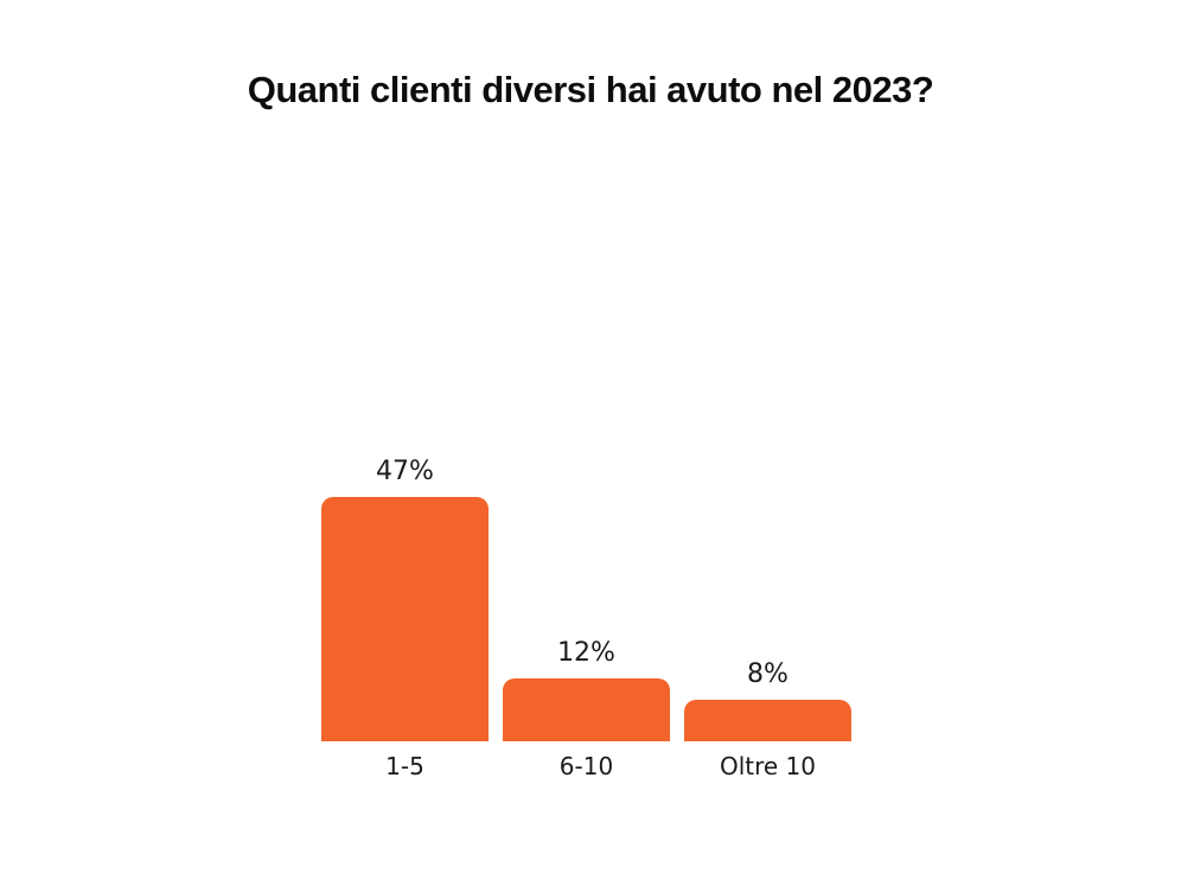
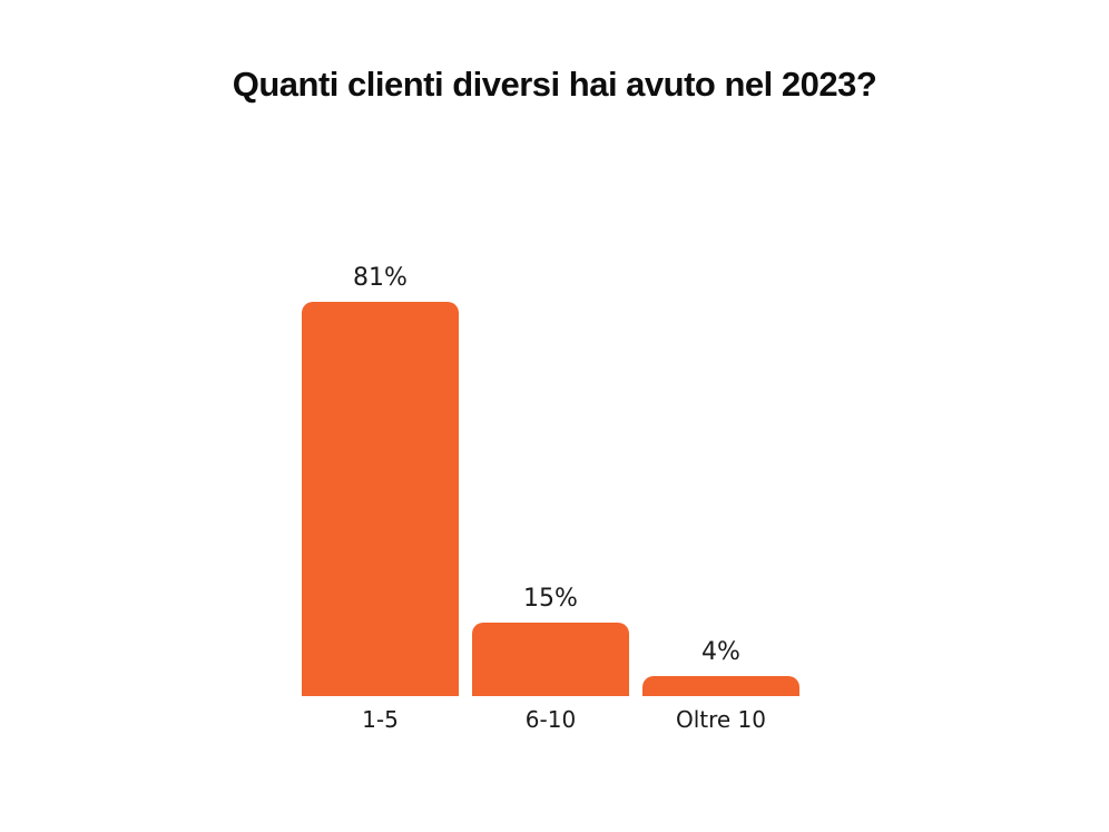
1-5: 47% -> 81%
6-10: 12% -> 15%
Oltre 10: 8% -> 4%
